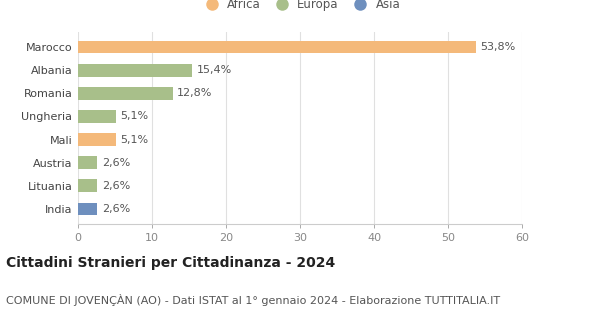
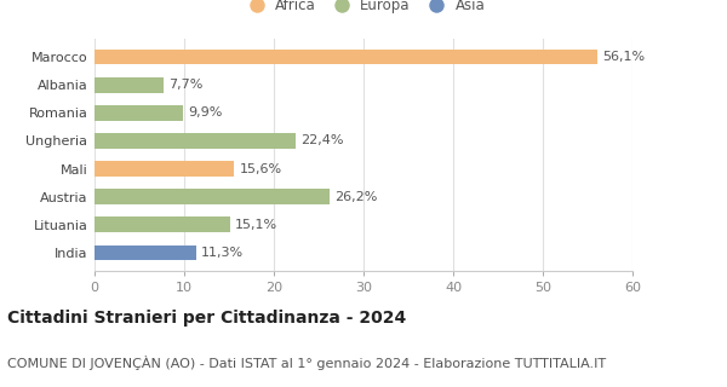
Marocco: 53,8% -> 56,1%
Albania: 15,4% -> 7,7%
Romania: 12,8% -> 9,9%
Ungheria: 5,1% -> 22,4%
Mali: 5,1% -> 15,6%
Austria: 2,6% -> 26,2%
Lituania: 2,6% -> 15,1%
India: 2,6% -> 11,3%
